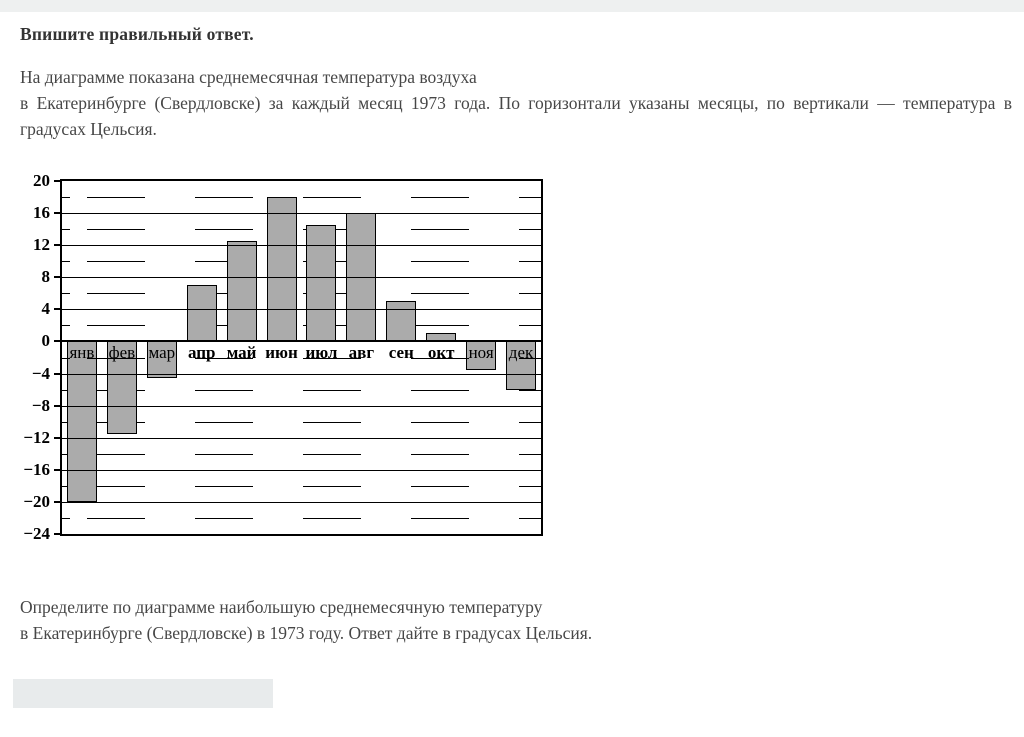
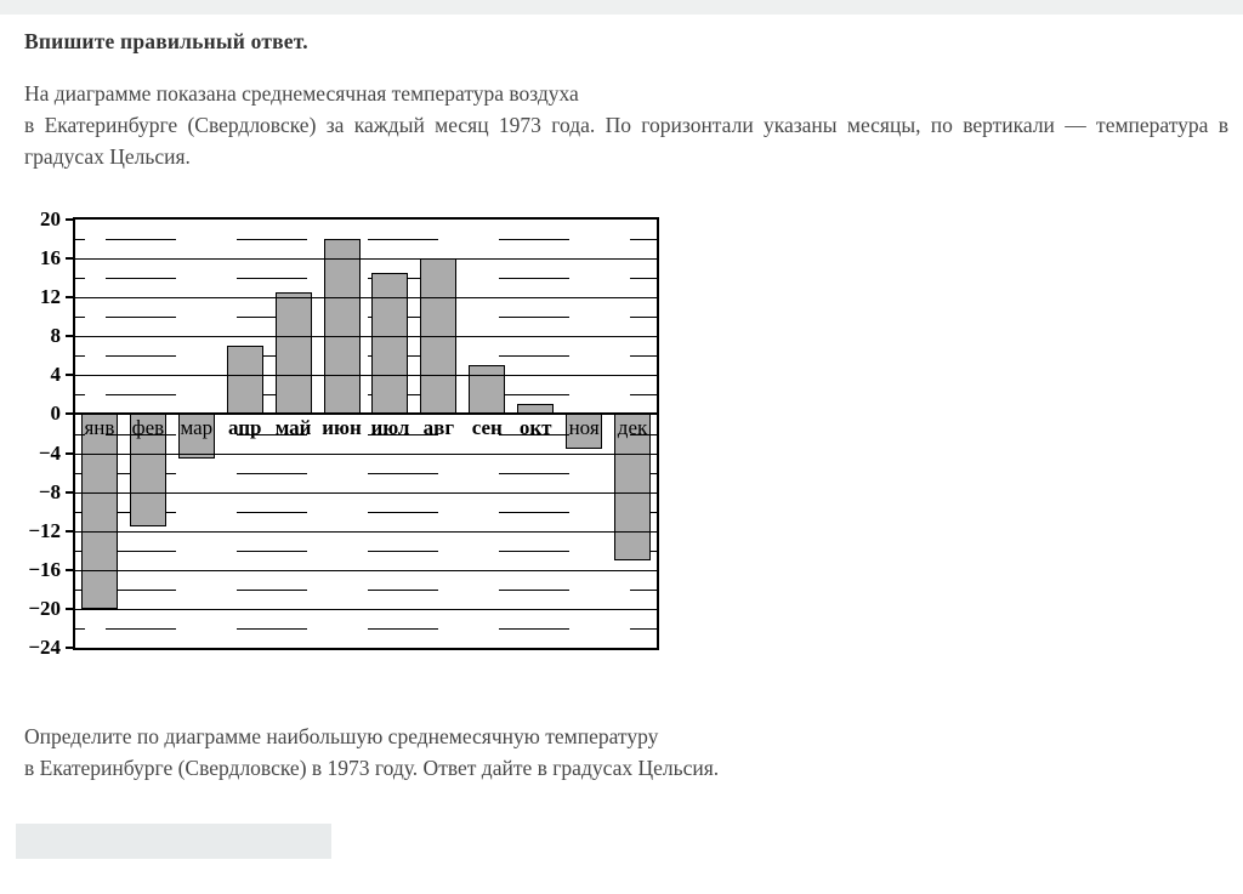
дек: -6 -> -15
